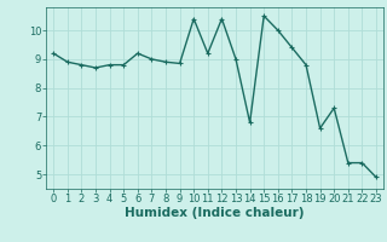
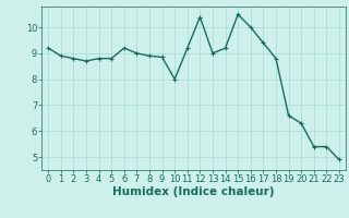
10: 10.40 -> 8.00
14: 6.80 -> 9.20
20: 7.30 -> 6.30
